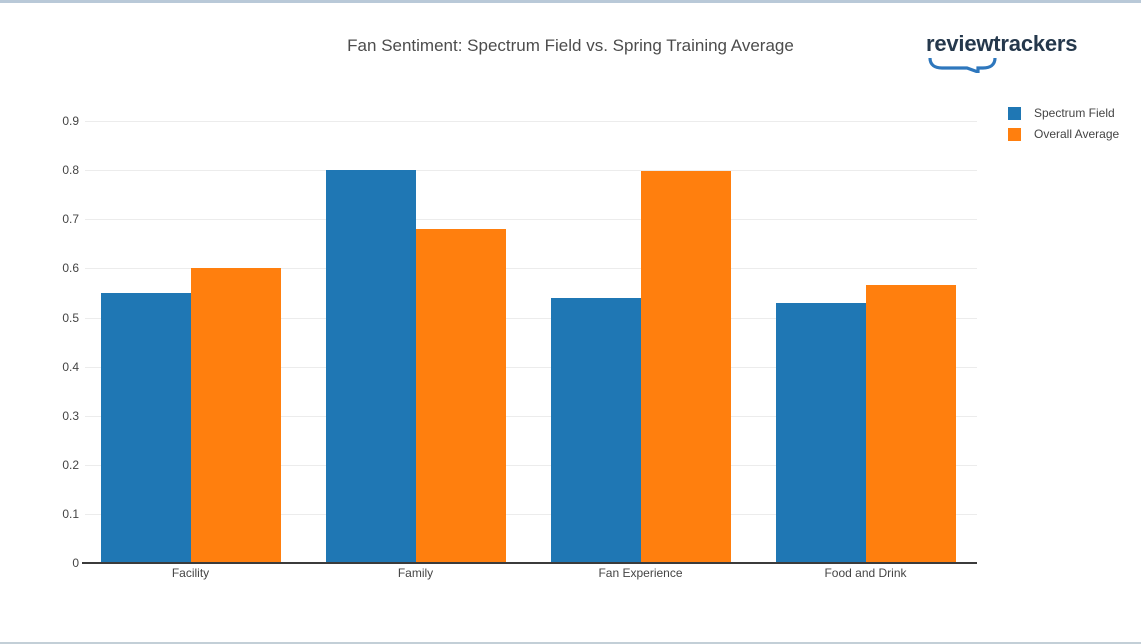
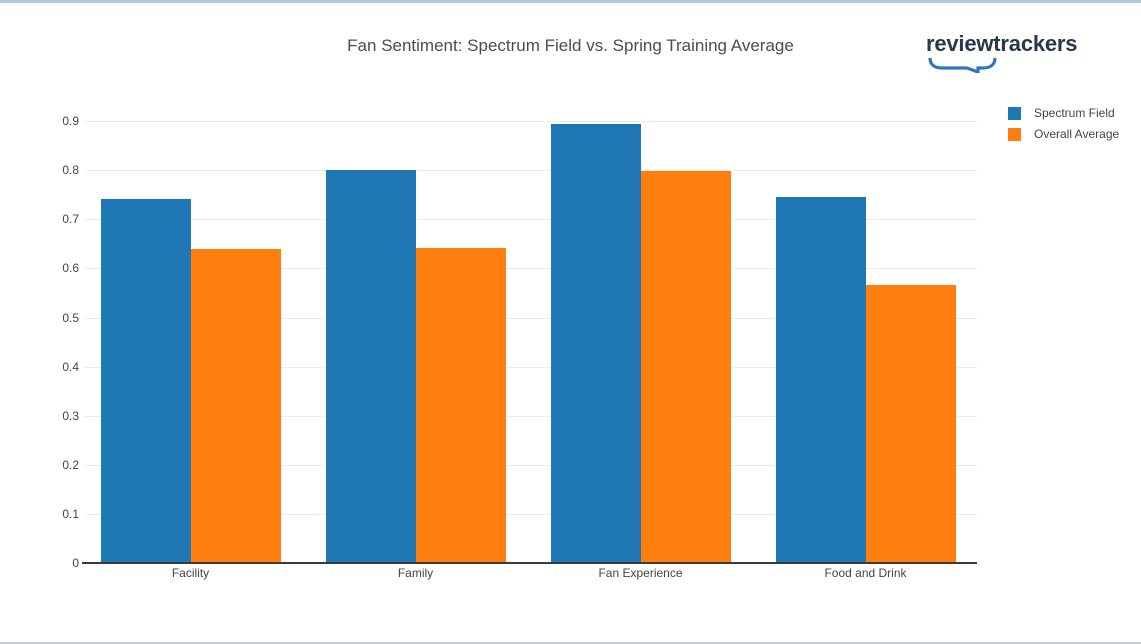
Spectrum Field/Facility: 0.55 -> 0.74
Overall Average/Facility: 0.60 -> 0.64
Overall Average/Family: 0.68 -> 0.64
Spectrum Field/Fan Experience: 0.54 -> 0.89
Spectrum Field/Food and Drink: 0.53 -> 0.74
